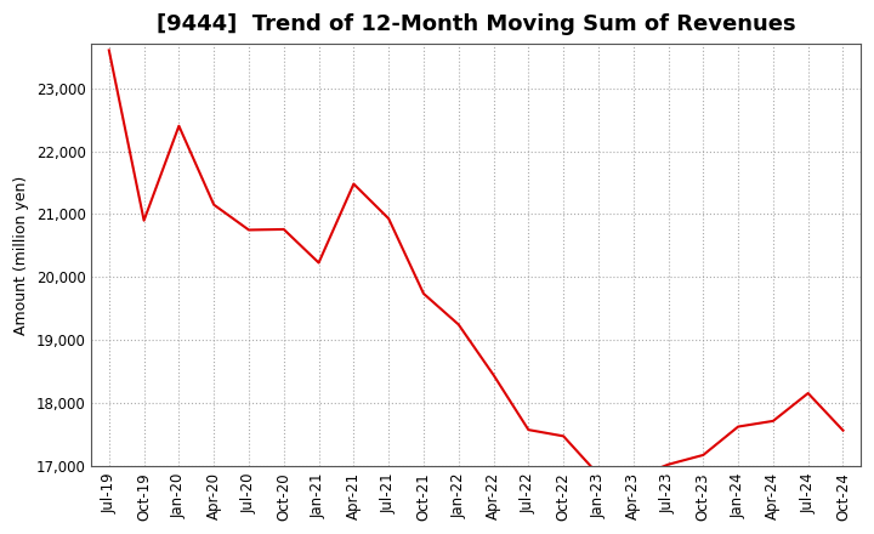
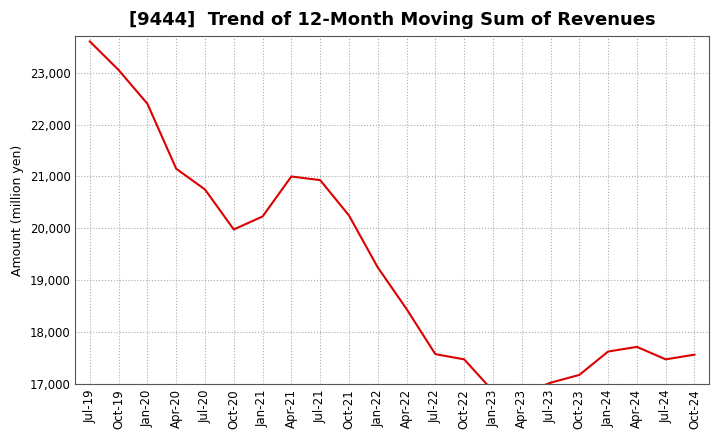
Oct-19: 20,900 -> 23,050
Oct-20: 20,760 -> 19,980
Apr-21: 21,480 -> 21,000
Oct-21: 19,740 -> 20,250
Jul-24: 18,160 -> 17,480
